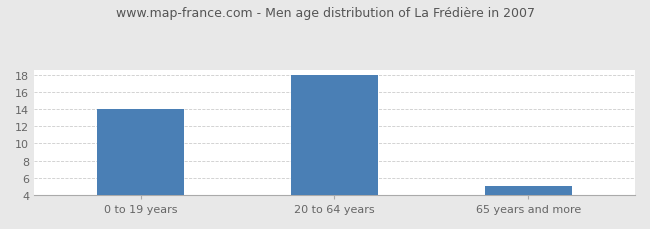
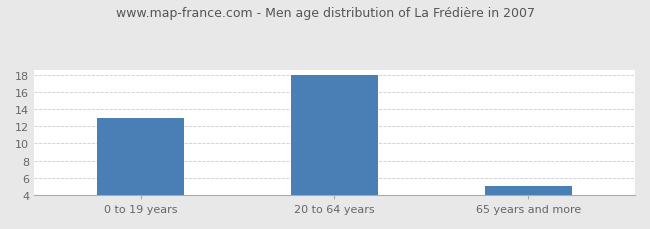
0 to 19 years: 14 -> 13
